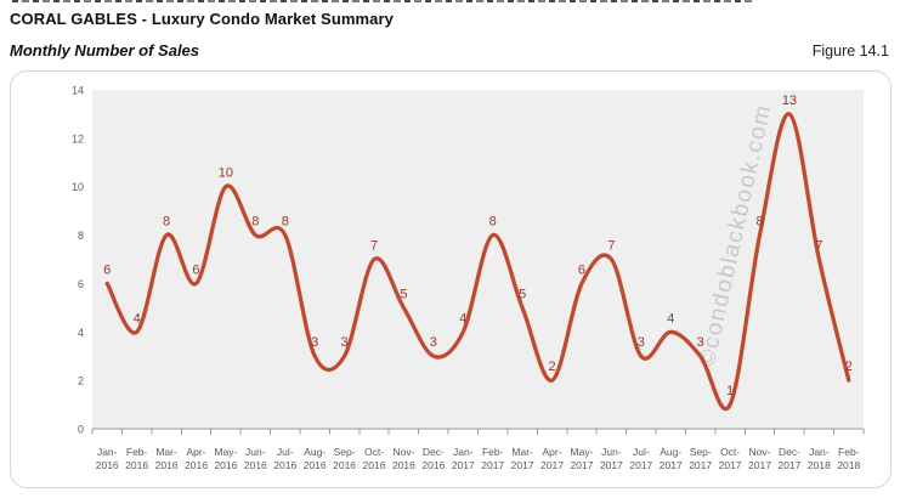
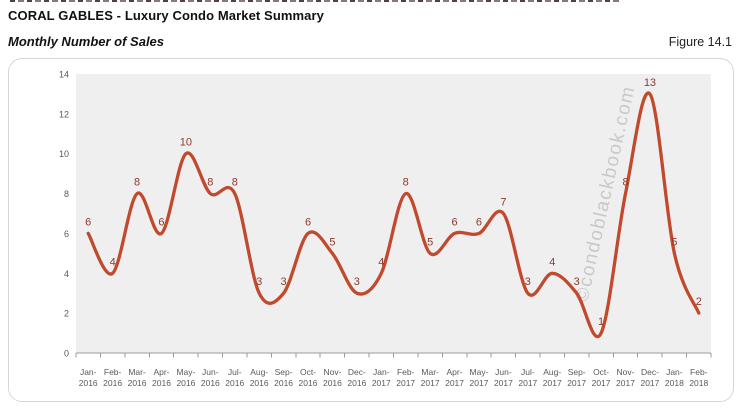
Oct-2016: 7 -> 6
Apr-2017: 2 -> 6
Jan-2018: 7 -> 5
